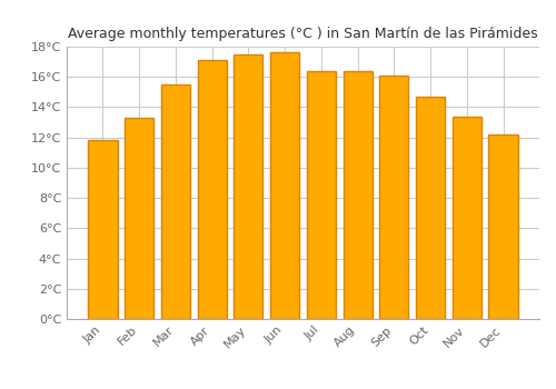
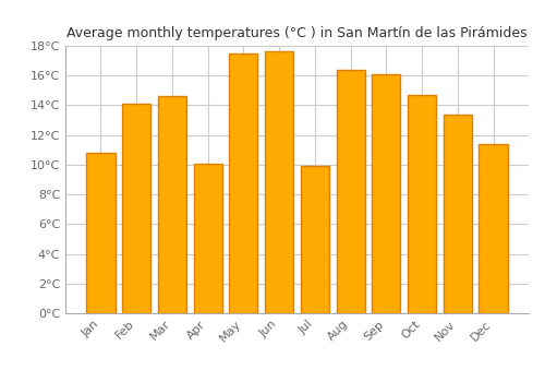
Jan: 11.8°C -> 10.8°C
Feb: 13.3°C -> 14.1°C
Mar: 15.5°C -> 14.6°C
Apr: 17.1°C -> 10.1°C
Jul: 16.4°C -> 9.9°C
Dec: 12.2°C -> 11.4°C
